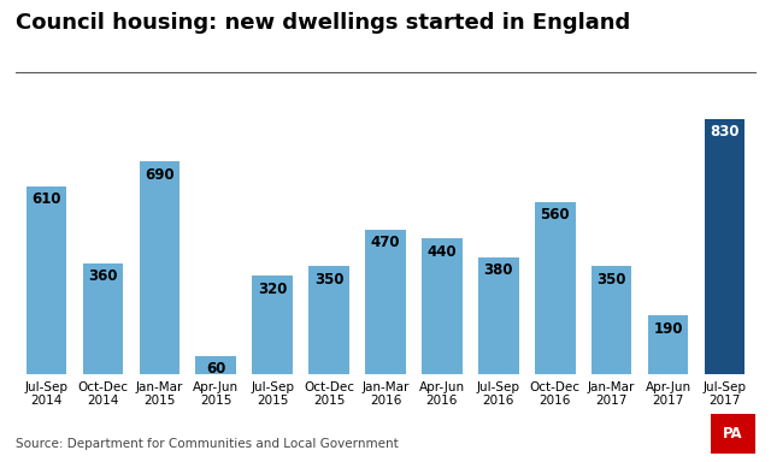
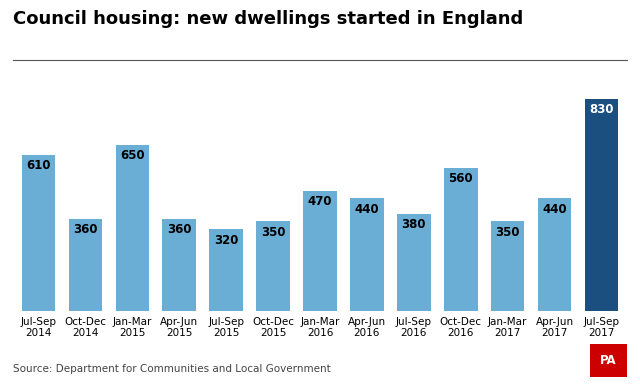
Jan-Mar 2015: 690 -> 650
Apr-Jun 2015: 60 -> 360
Apr-Jun 2017: 190 -> 440
